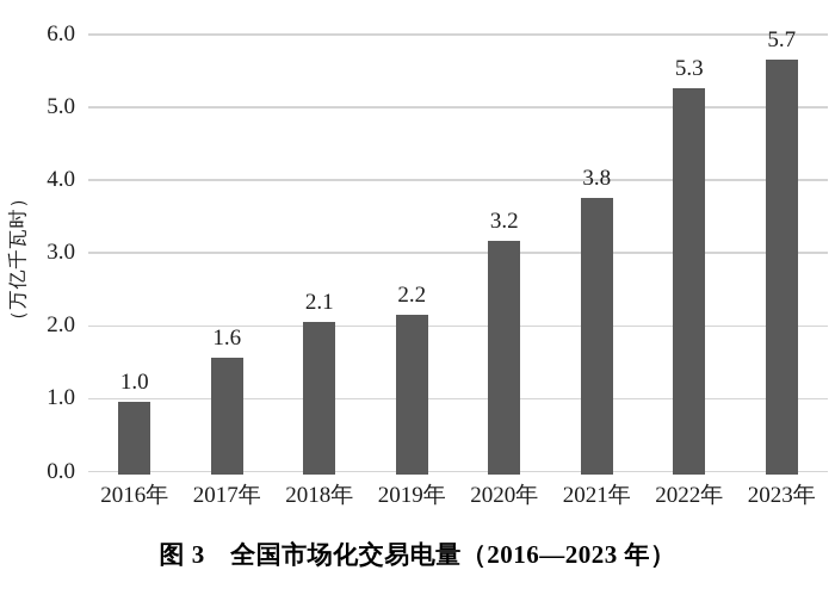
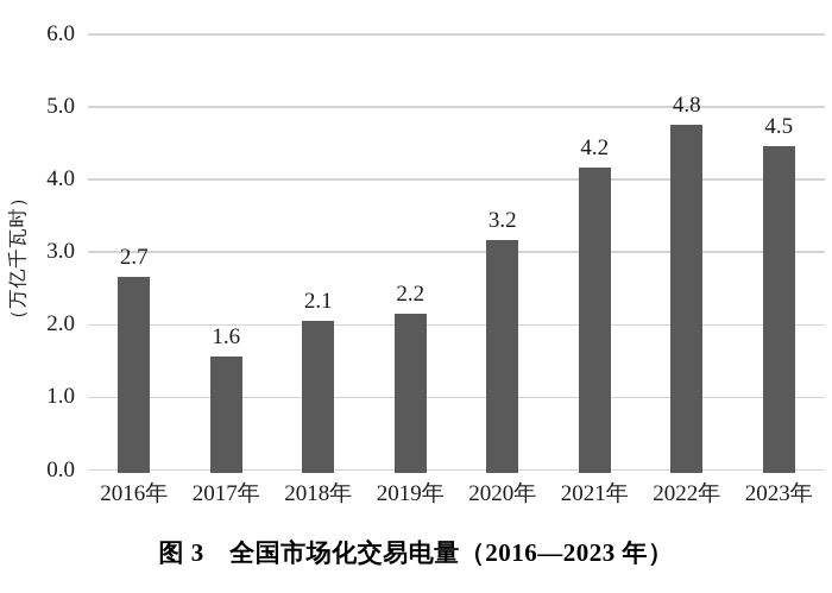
2016年: 1.0 -> 2.7
2021年: 3.8 -> 4.2
2022年: 5.3 -> 4.8
2023年: 5.7 -> 4.5
